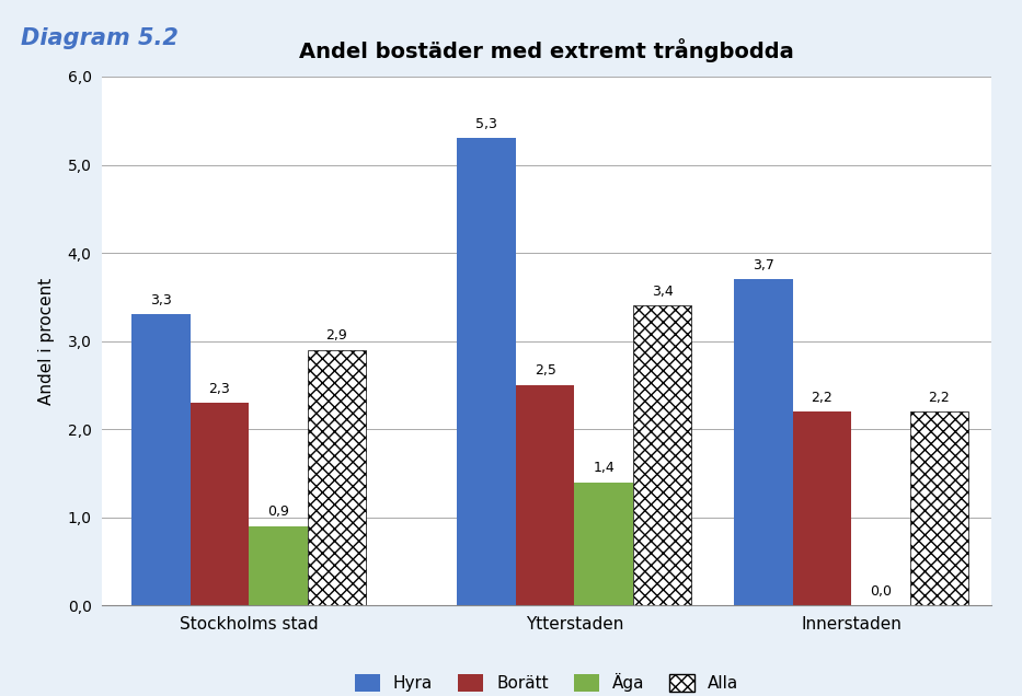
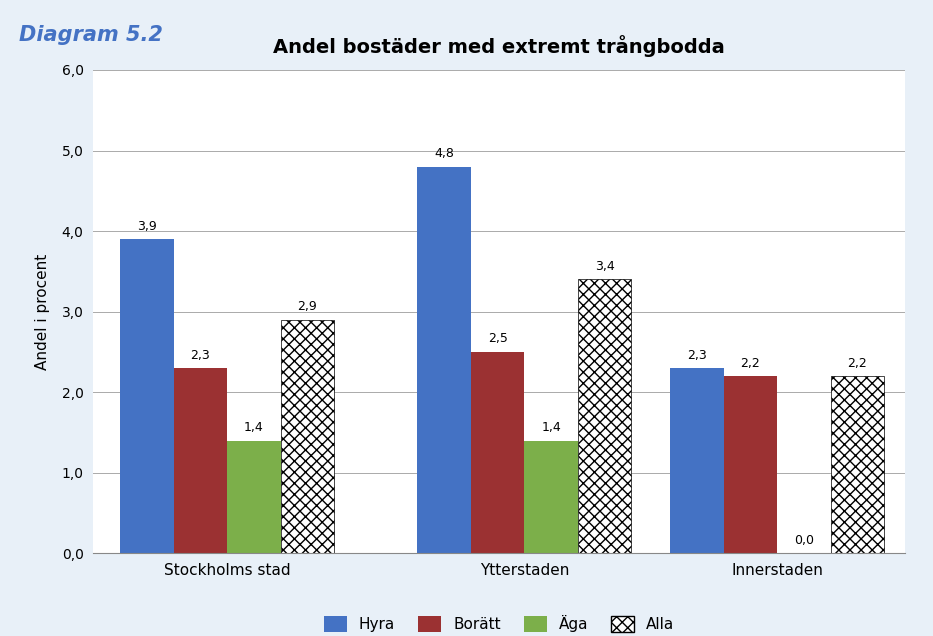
Hyra/Stockholms stad: 3,3 -> 3,9
Äga/Stockholms stad: 0,9 -> 1,4
Hyra/Ytterstaden: 5,3 -> 4,8
Hyra/Innerstaden: 3,7 -> 2,3
